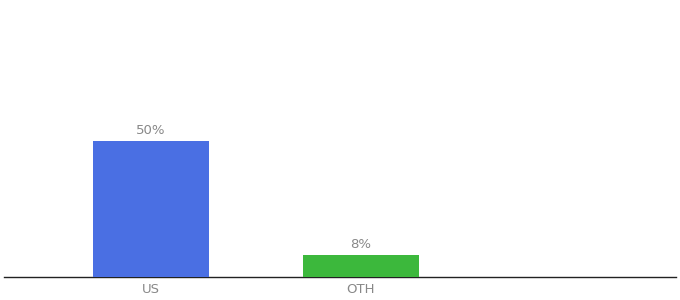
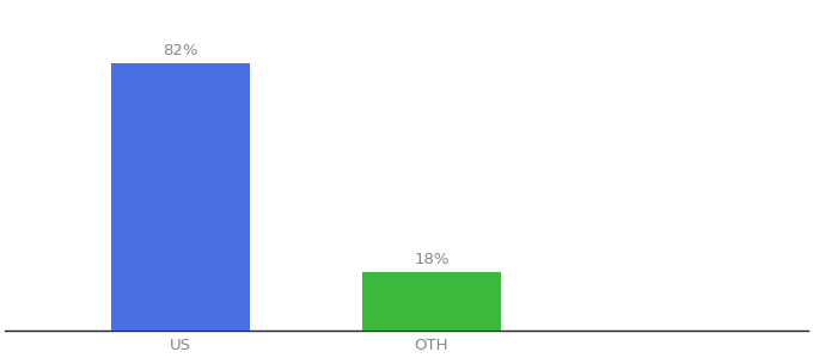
US: 50% -> 82%
OTH: 8% -> 18%
